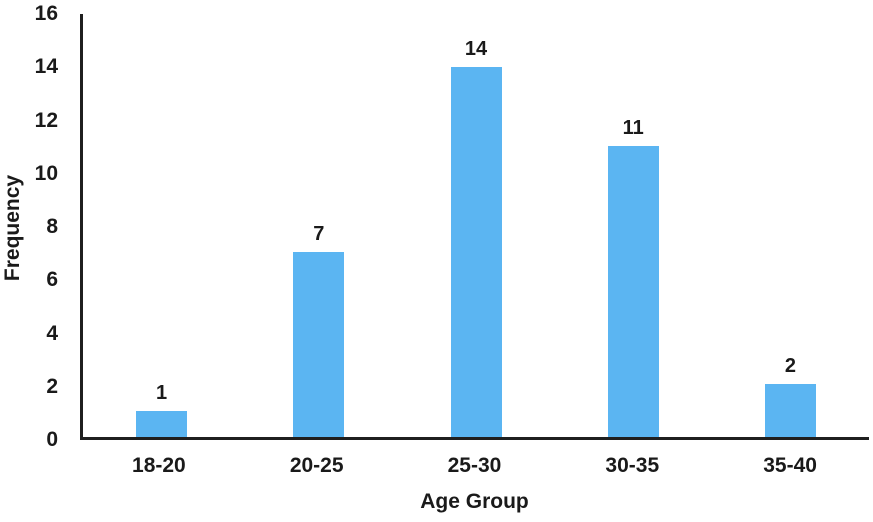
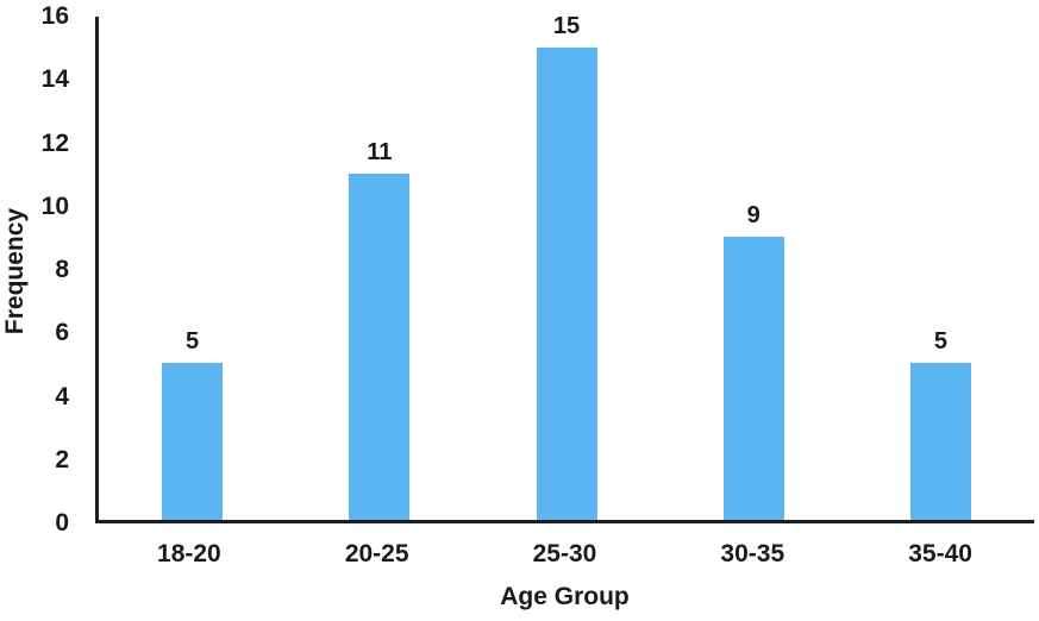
18-20: 1 -> 5
20-25: 7 -> 11
25-30: 14 -> 15
30-35: 11 -> 9
35-40: 2 -> 5
